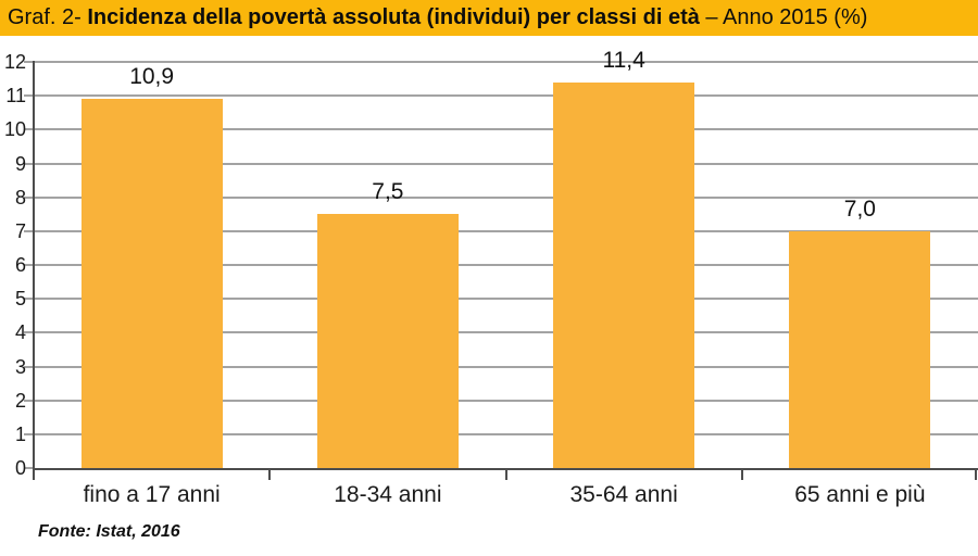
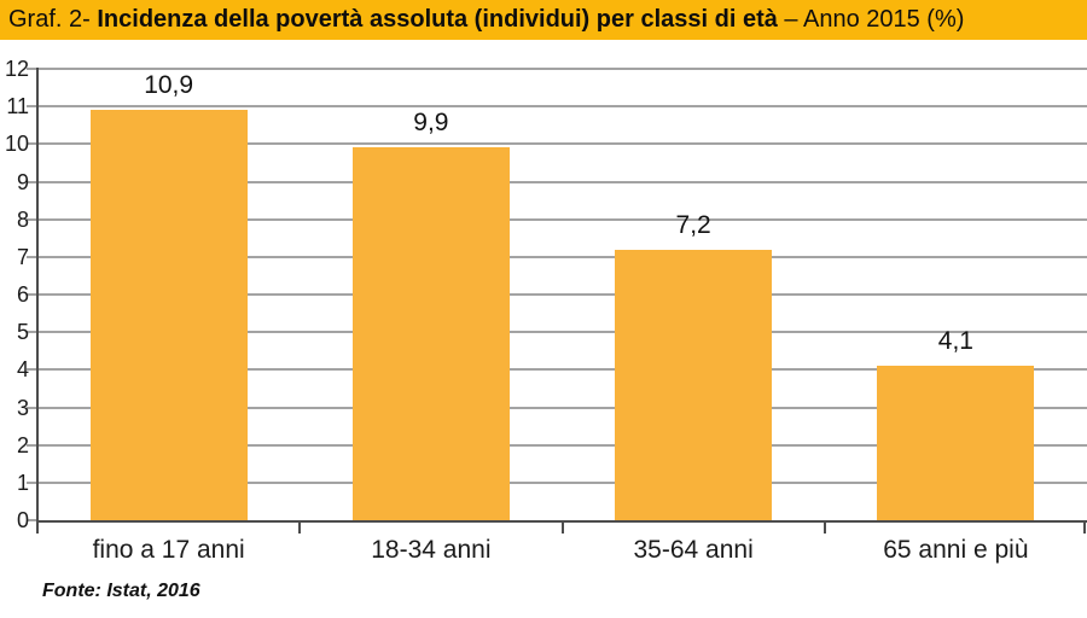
18-34 anni: 7,5 -> 9,9
35-64 anni: 11,4 -> 7,2
65 anni e più: 7,0 -> 4,1
